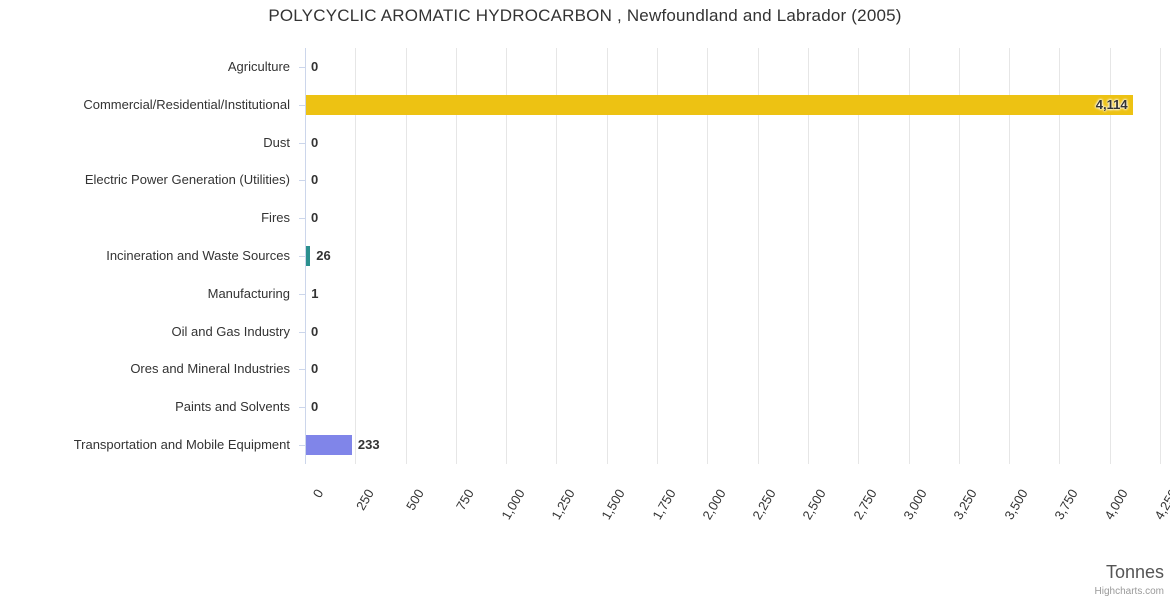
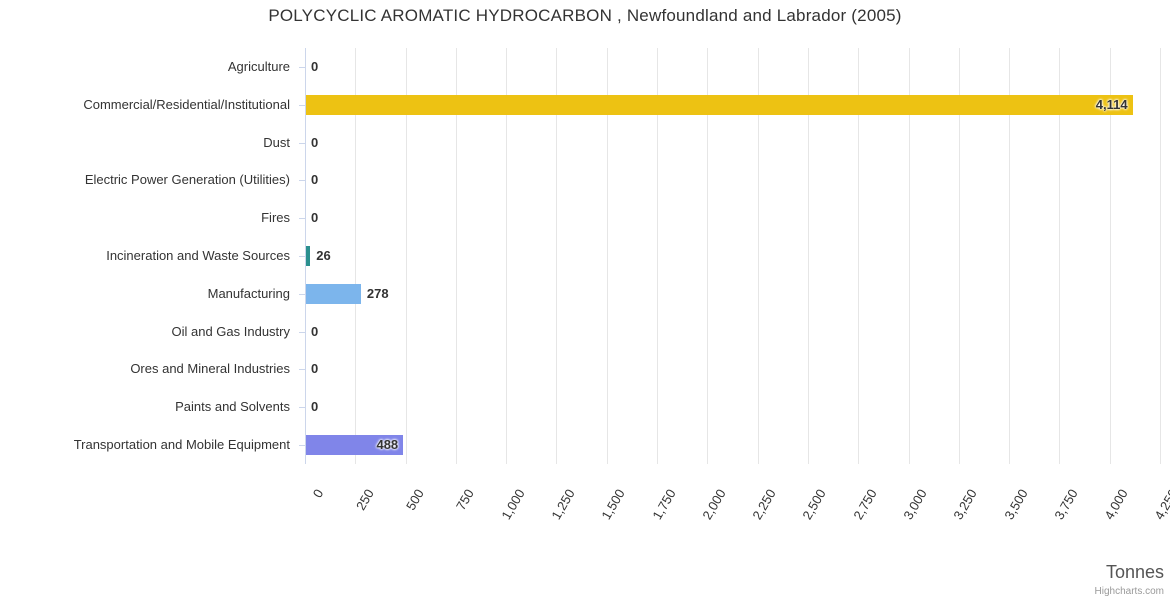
Manufacturing: 1 -> 278
Transportation and Mobile Equipment: 233 -> 488
